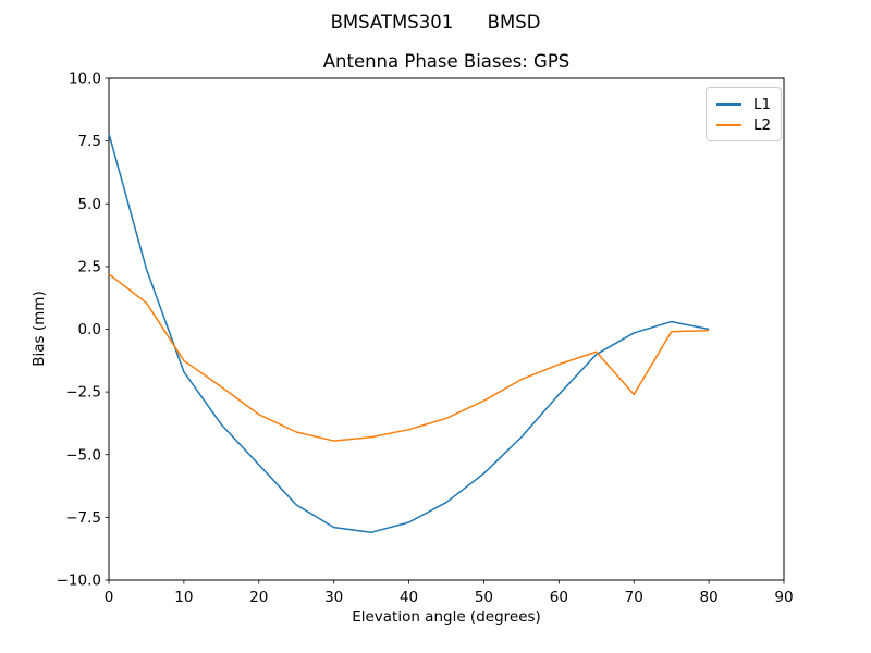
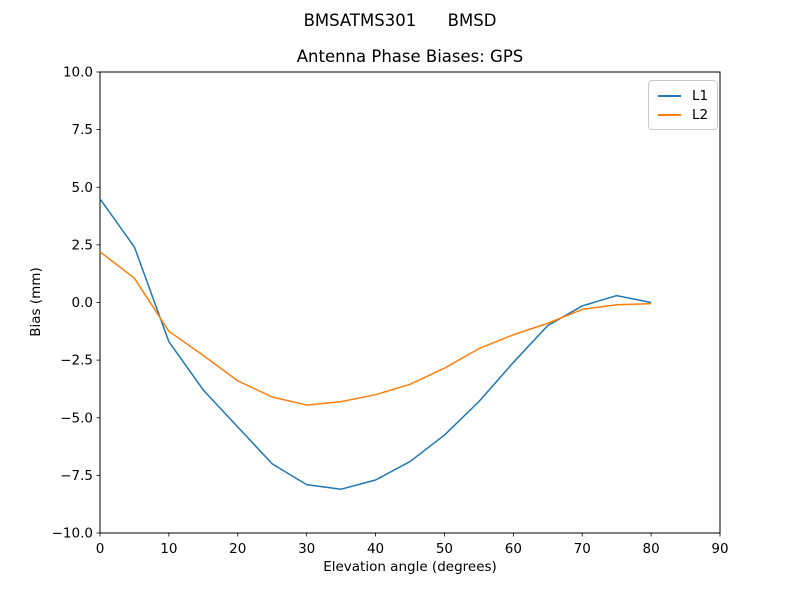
L1/0: 7.8 -> 4.5
L2/70: -2.6 -> -0.3
